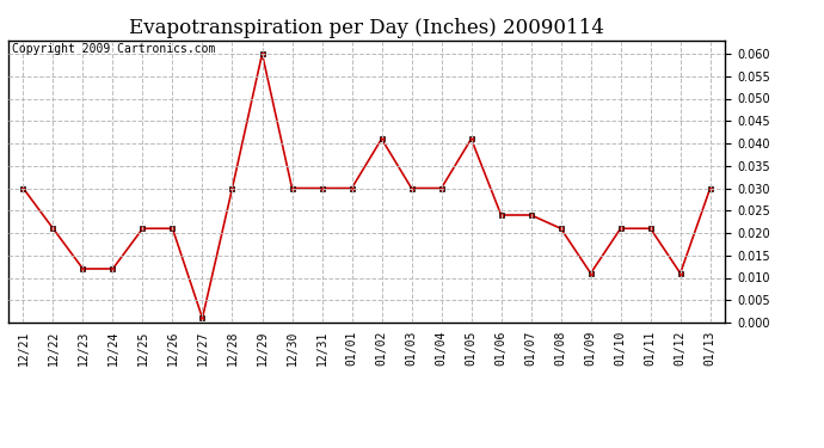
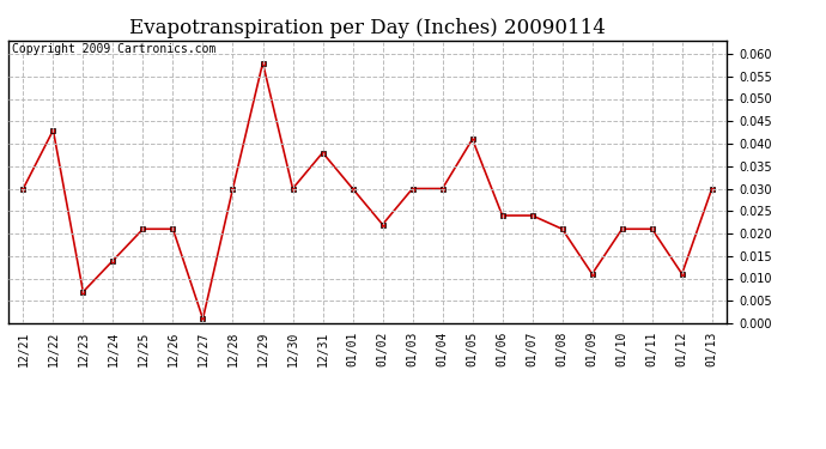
12/22: 0.021 -> 0.043
12/23: 0.012 -> 0.007
12/24: 0.012 -> 0.014
12/29: 0.060 -> 0.058
12/31: 0.030 -> 0.038
01/02: 0.041 -> 0.022
